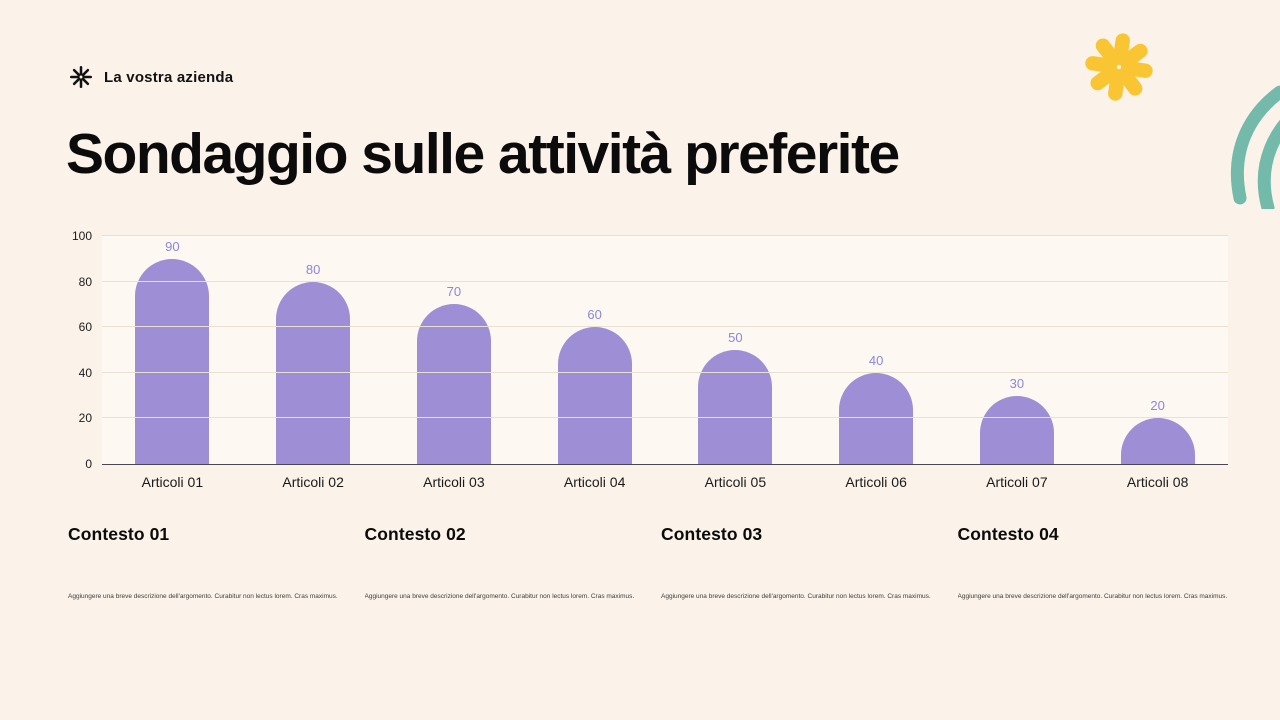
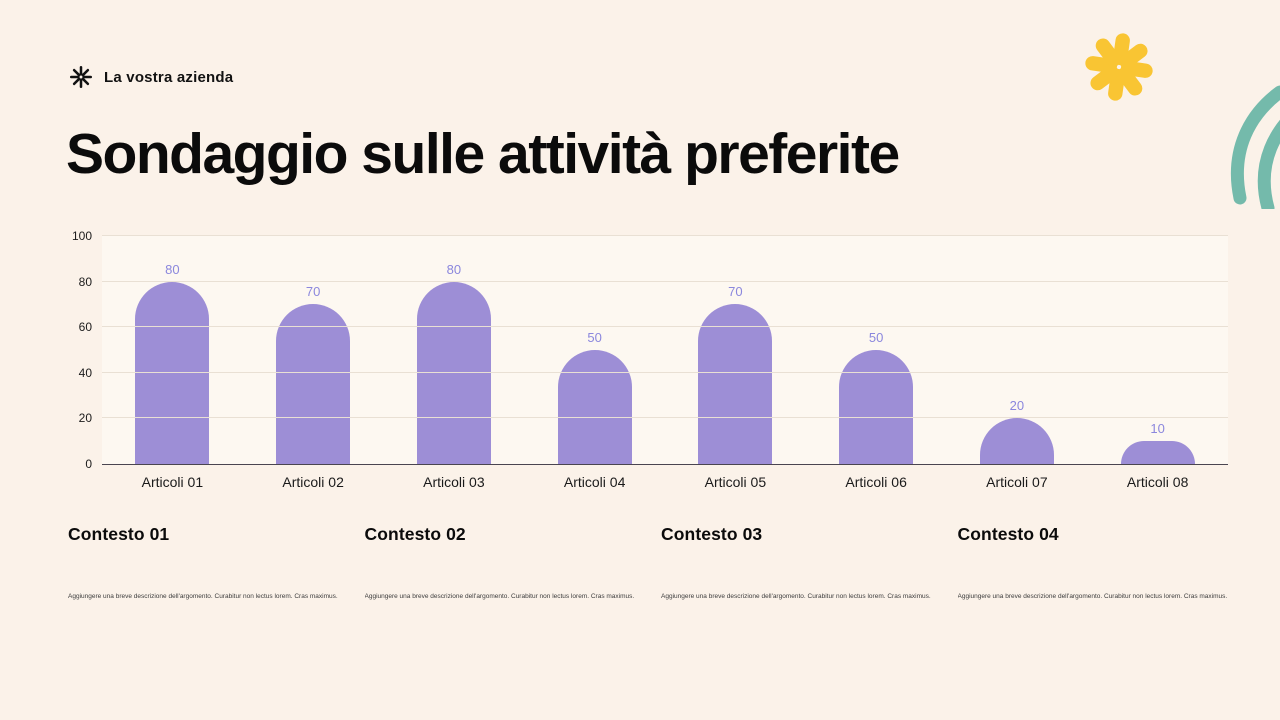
Articoli 01: 90 -> 80
Articoli 02: 80 -> 70
Articoli 03: 70 -> 80
Articoli 04: 60 -> 50
Articoli 05: 50 -> 70
Articoli 06: 40 -> 50
Articoli 07: 30 -> 20
Articoli 08: 20 -> 10
